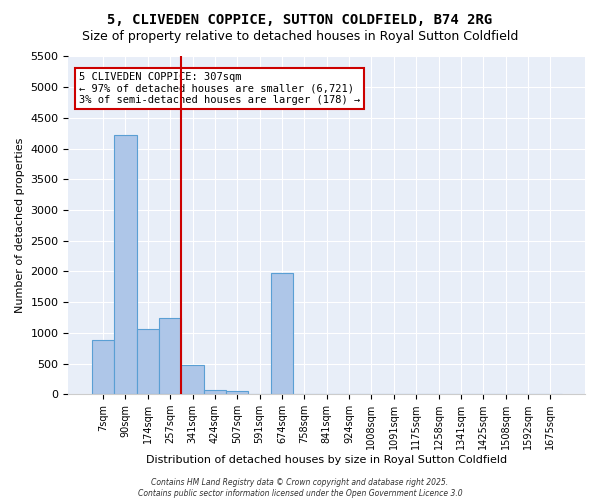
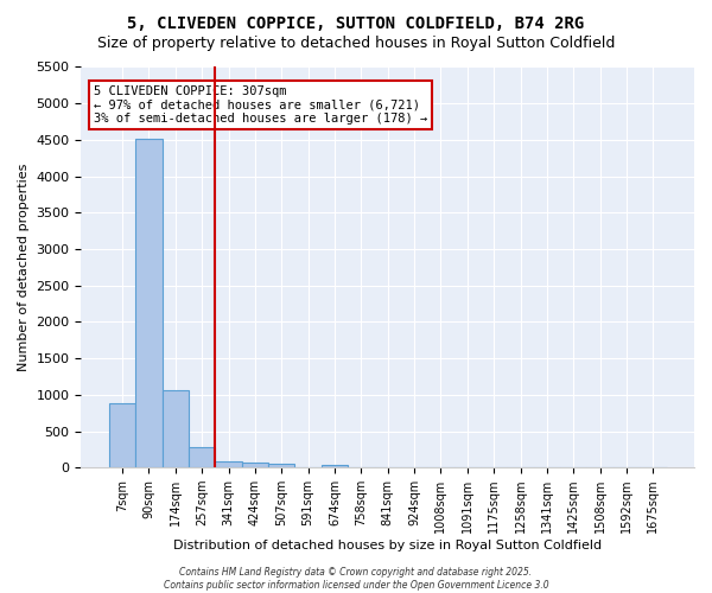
90sqm: 4220 -> 4520
257sqm: 1240 -> 280
341sqm: 480 -> 80
674sqm: 1980 -> 40
